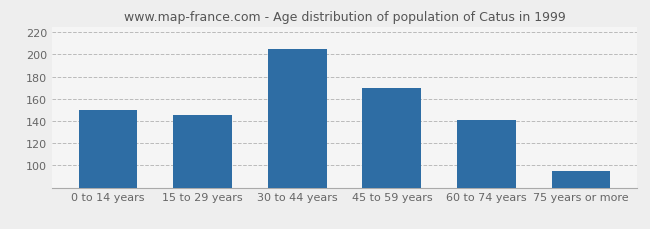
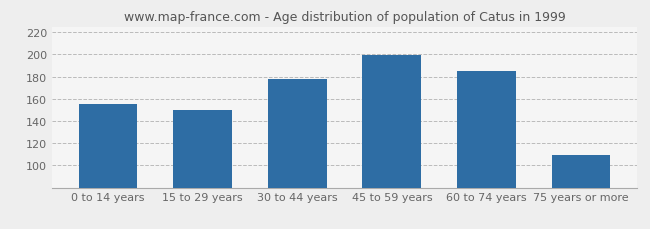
0 to 14 years: 150 -> 155
15 to 29 years: 145 -> 150
30 to 44 years: 205 -> 178
45 to 59 years: 170 -> 199
60 to 74 years: 141 -> 185
75 years or more: 95 -> 109
